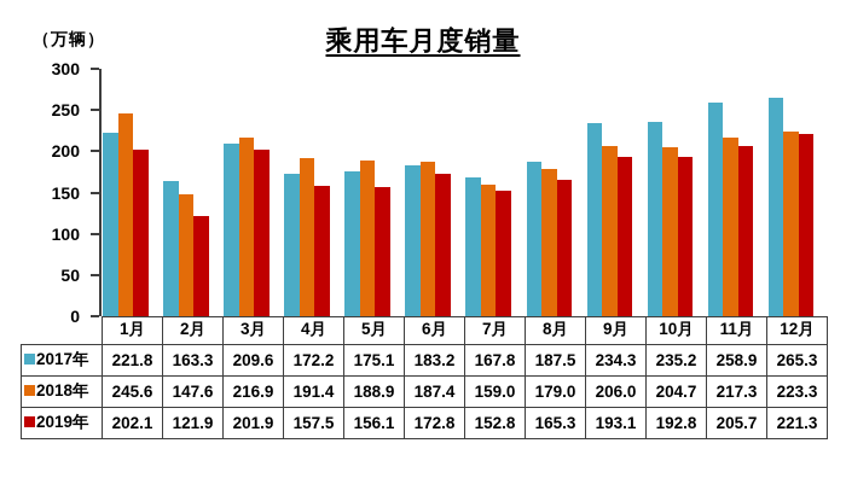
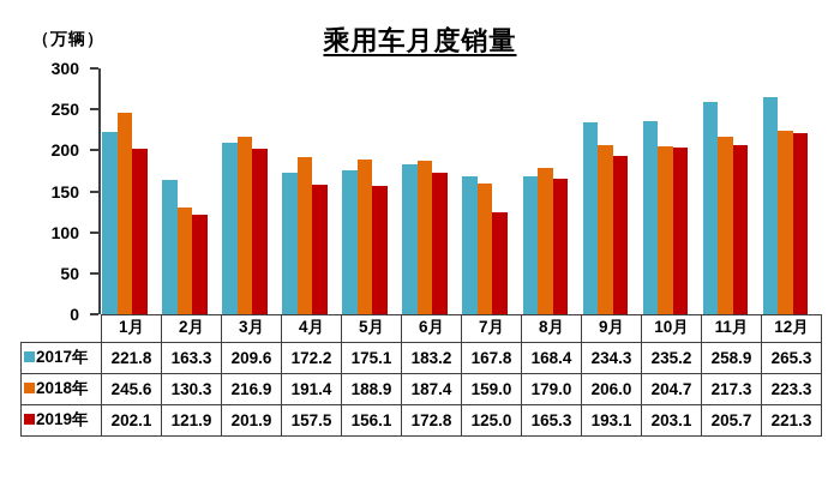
2018年/2月: 147.6 -> 130.3
2019年/7月: 152.8 -> 125.0
2017年/8月: 187.5 -> 168.4
2019年/10月: 192.8 -> 203.1
